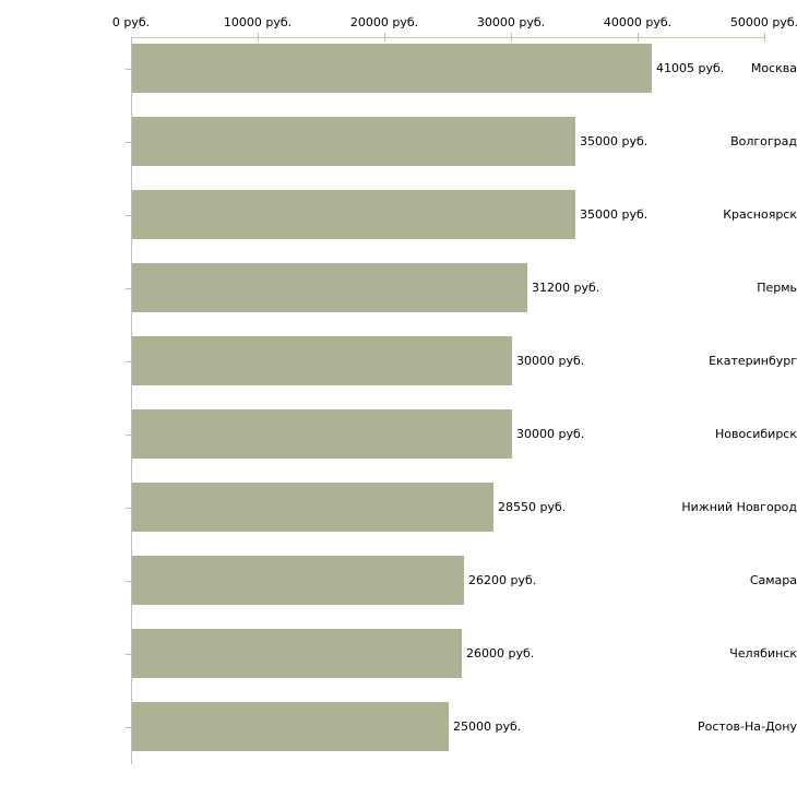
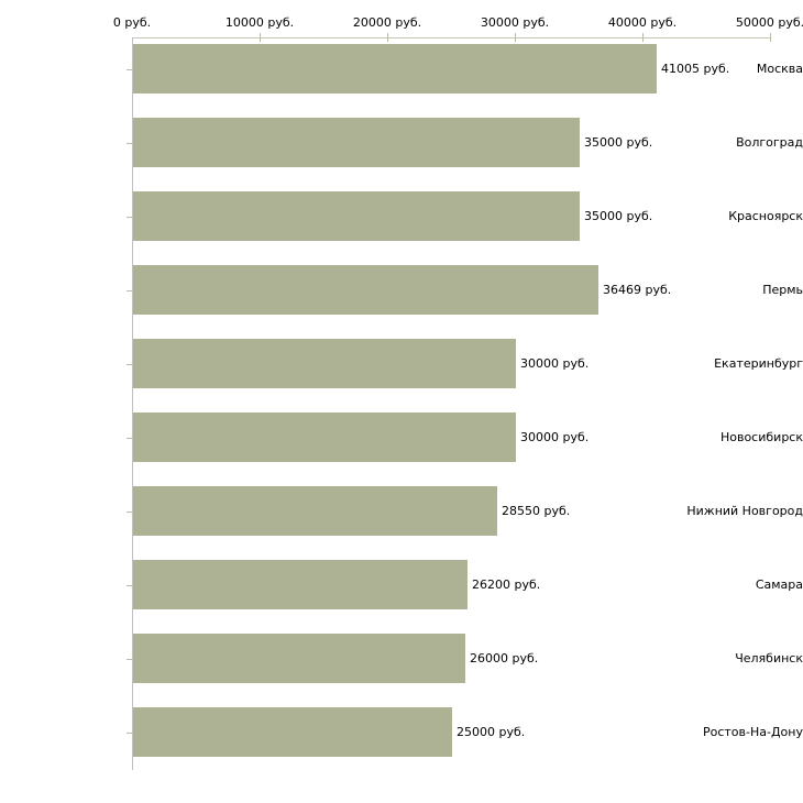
Пермь: 31200 -> 36469
